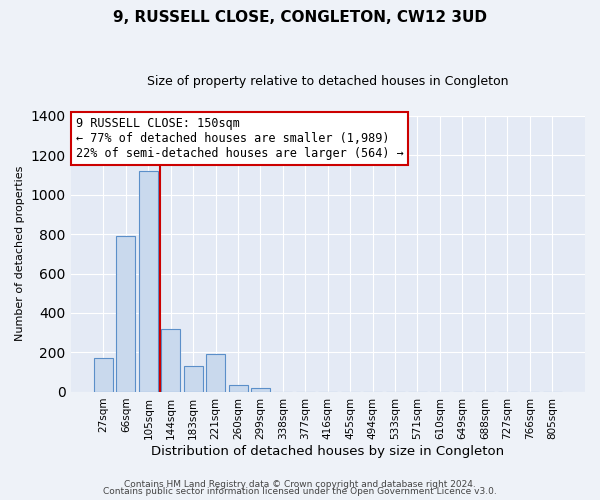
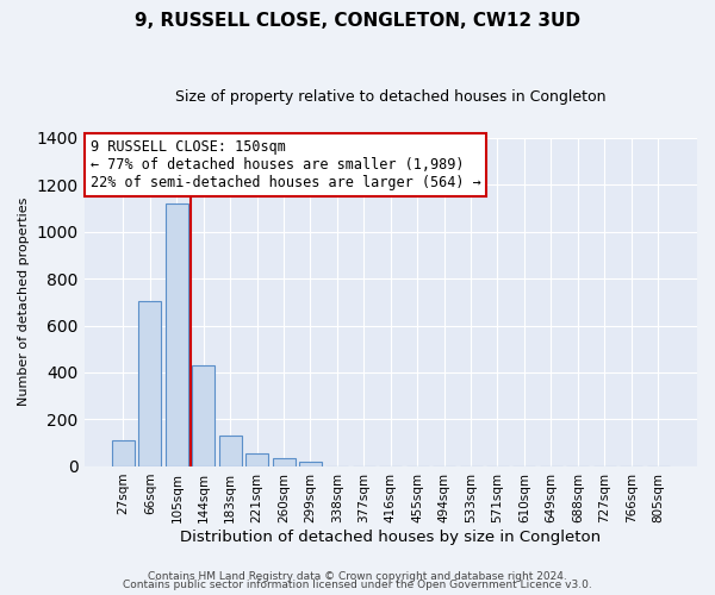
27sqm: 170 -> 110
66sqm: 790 -> 700
144sqm: 320 -> 430
221sqm: 190 -> 60
